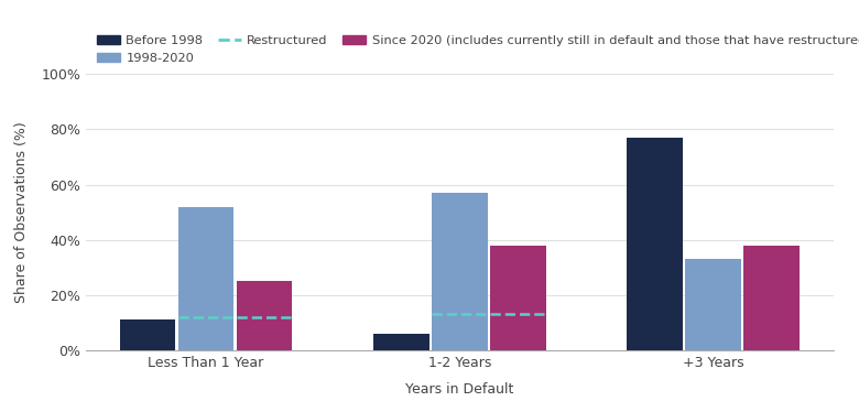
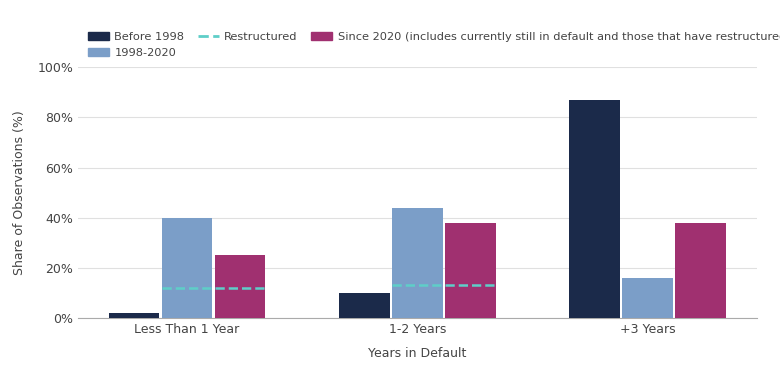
Before 1998/Less Than 1 Year: 11% -> 2%
1998-2020/Less Than 1 Year: 52% -> 40%
Before 1998/1-2 Years: 6% -> 10%
1998-2020/1-2 Years: 57% -> 44%
Before 1998/+3 Years: 77% -> 87%
1998-2020/+3 Years: 33% -> 16%
